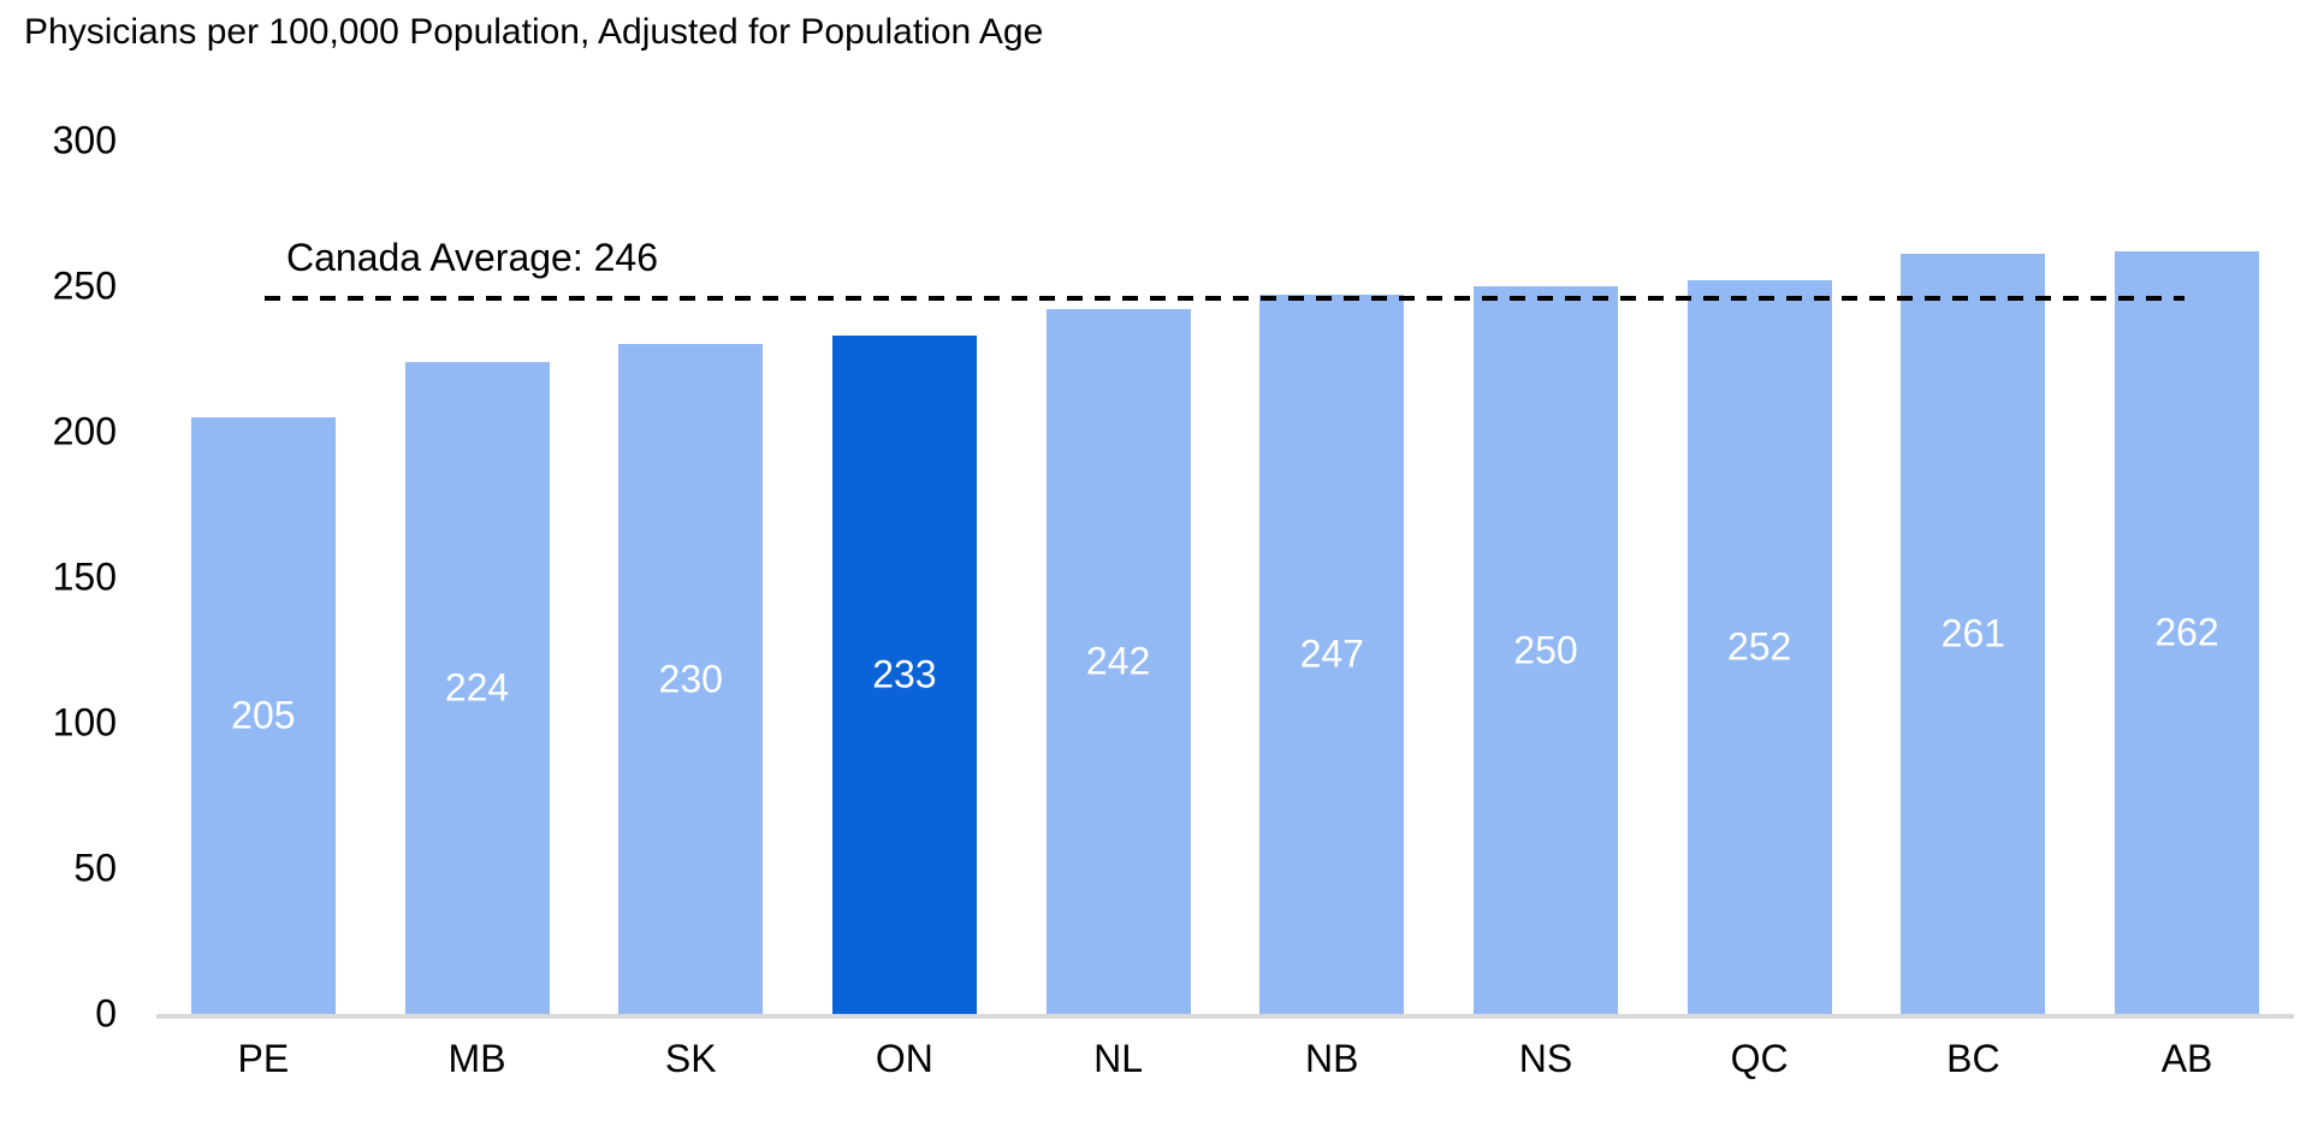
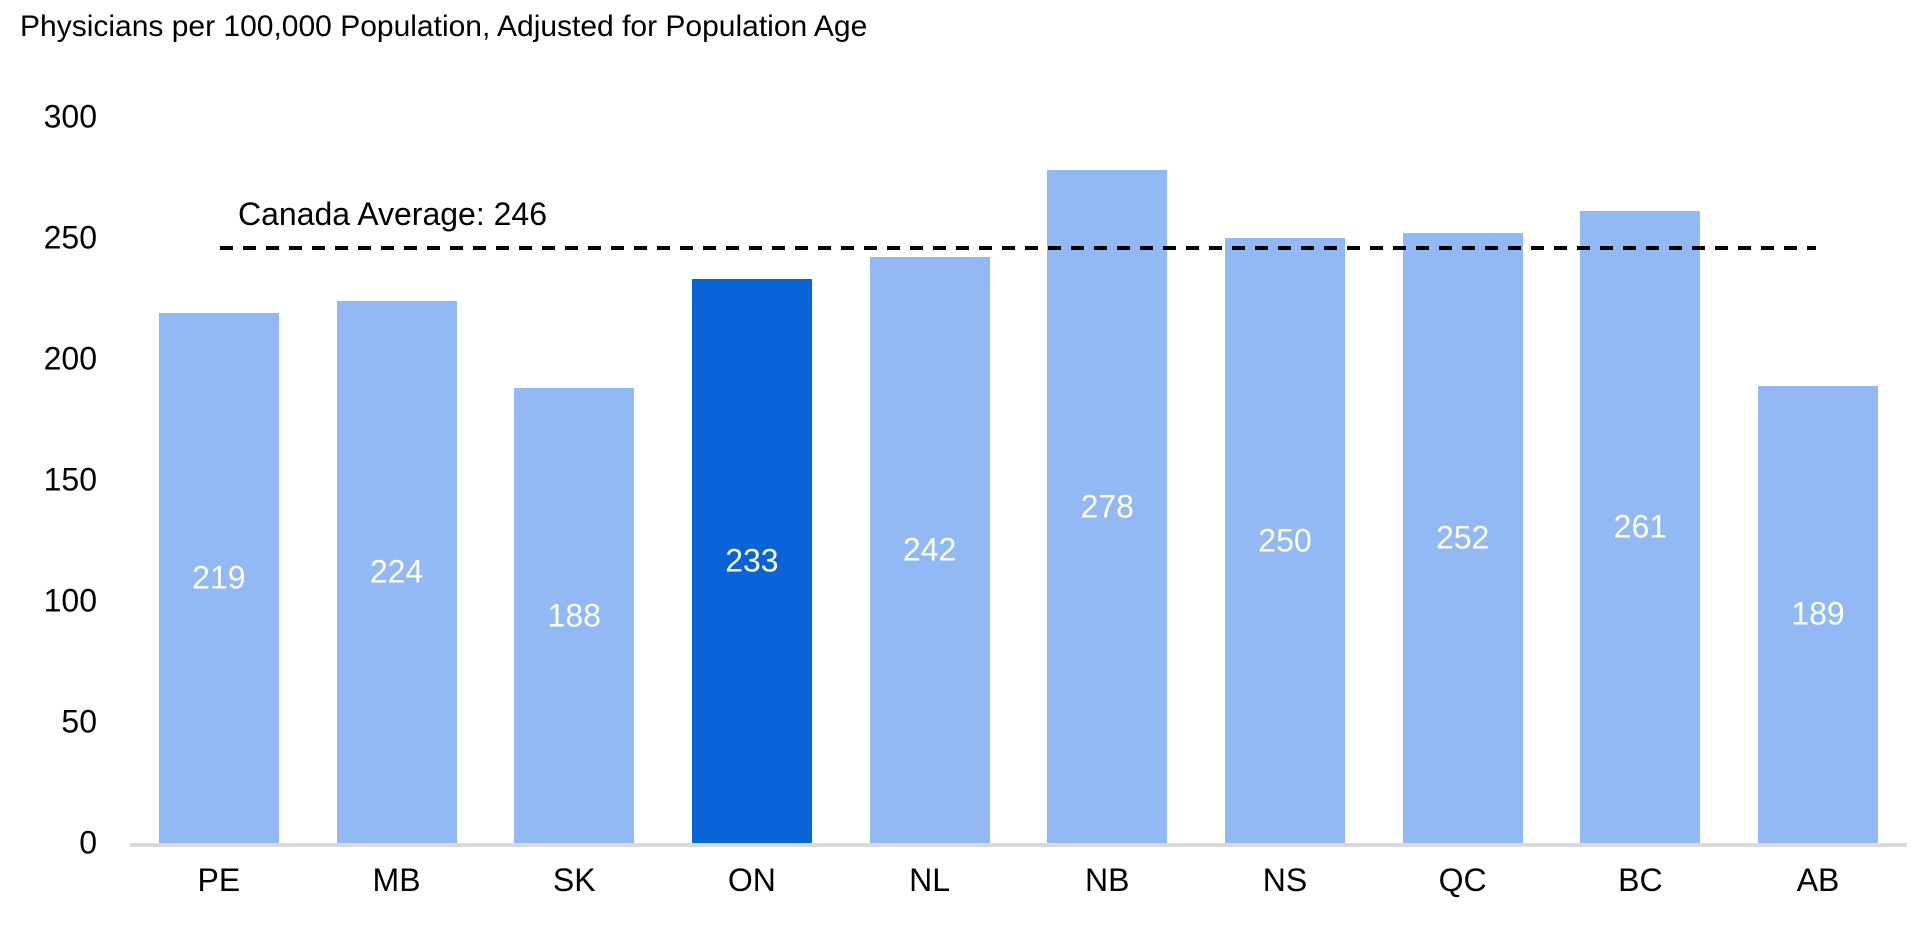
PE: 205 -> 219
SK: 230 -> 188
NB: 247 -> 278
AB: 262 -> 189
